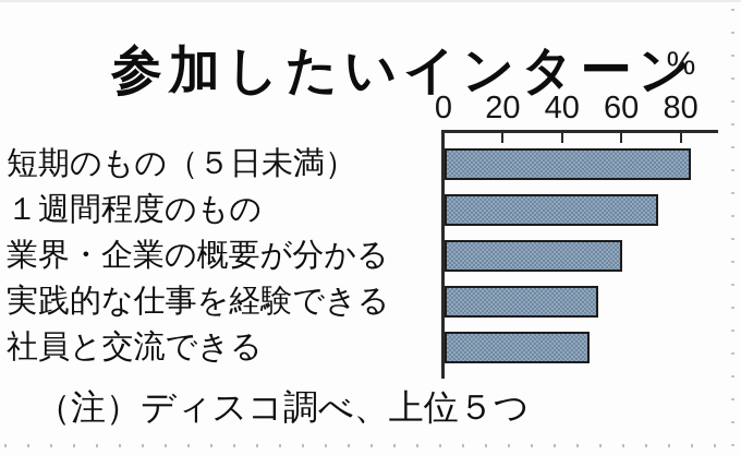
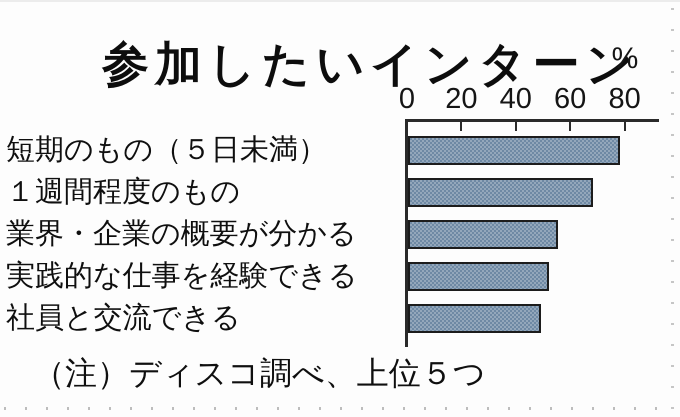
短期のもの（５日未満）: 83 -> 78
１週間程度のもの: 72 -> 68
業界・企業の概要が分かる: 60 -> 55
